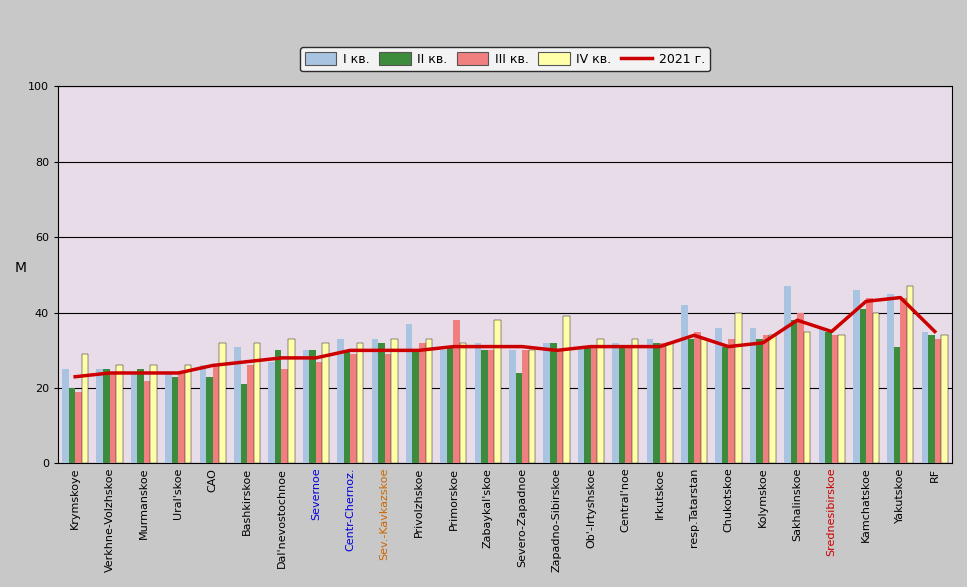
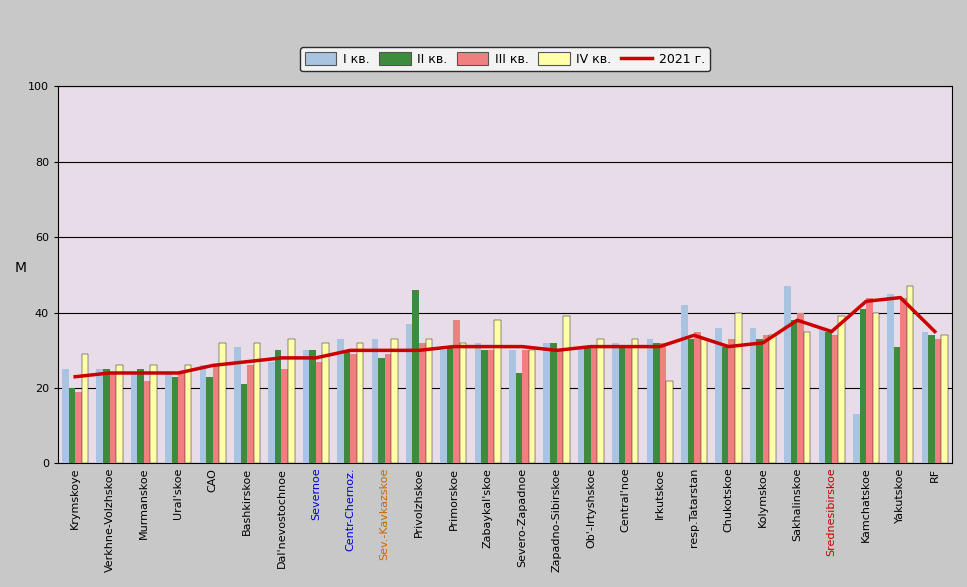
ІІ кв./Sev.-Kavkazskoe: 32 -> 28
ІІ кв./Privolzhskoe: 30 -> 46
ІV кв./Irkutskoe: 32 -> 22
ІV кв./Srednesibirskoe: 34 -> 39
І кв./Kamchatskoe: 46 -> 13
